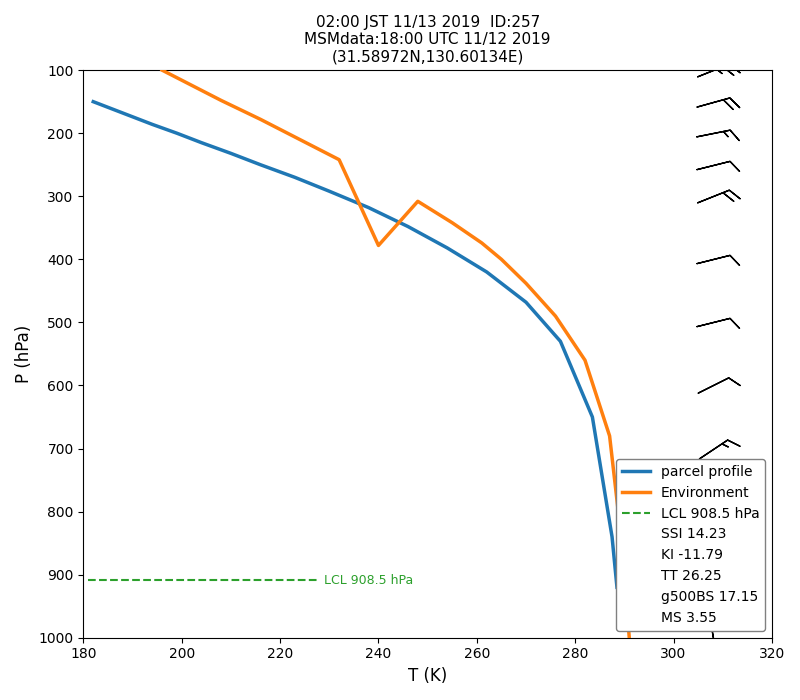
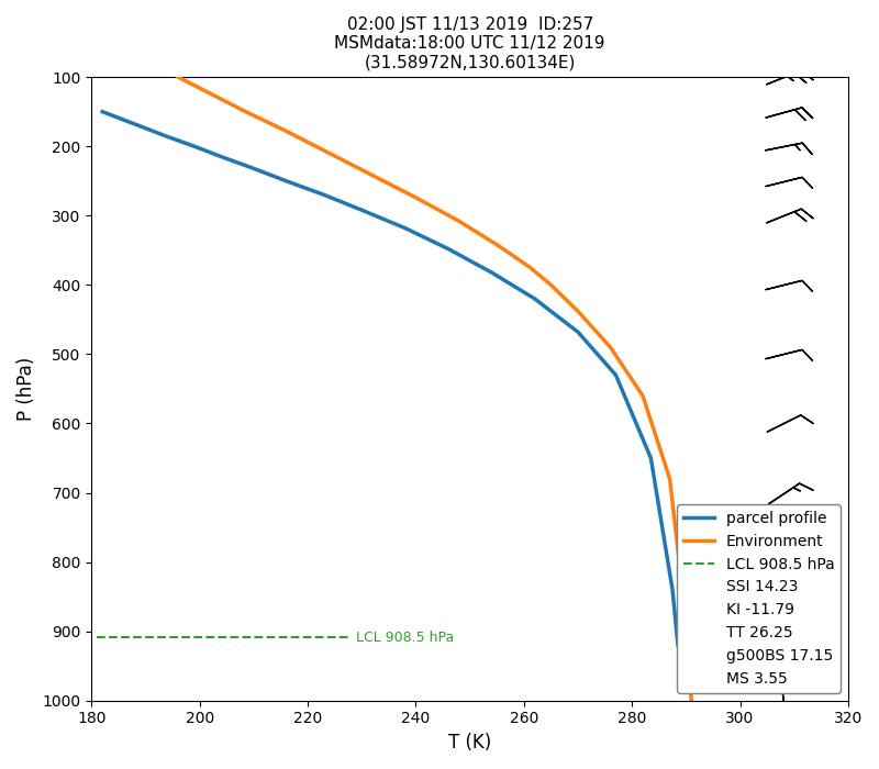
Environment/240: 378 -> 274
